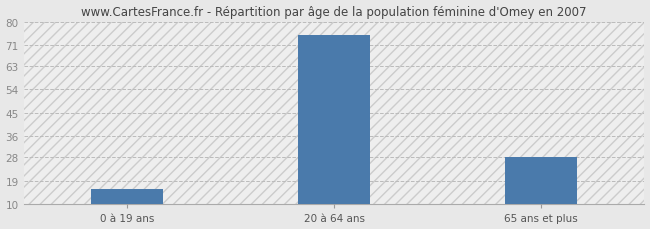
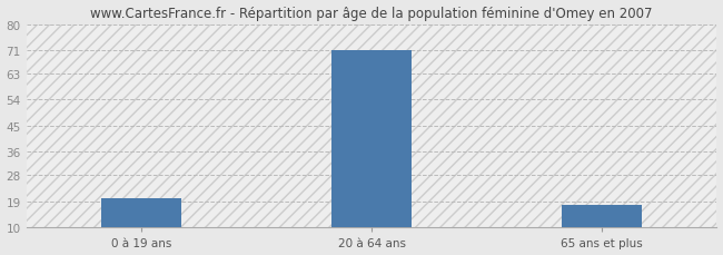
0 à 19 ans: 16 -> 20
20 à 64 ans: 75 -> 71
65 ans et plus: 28 -> 18
